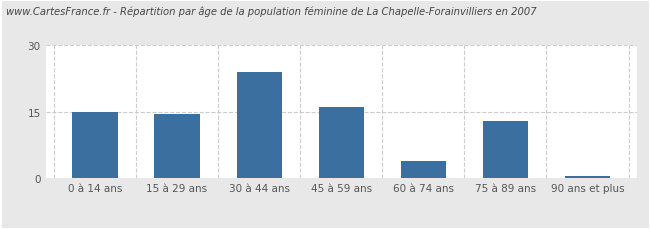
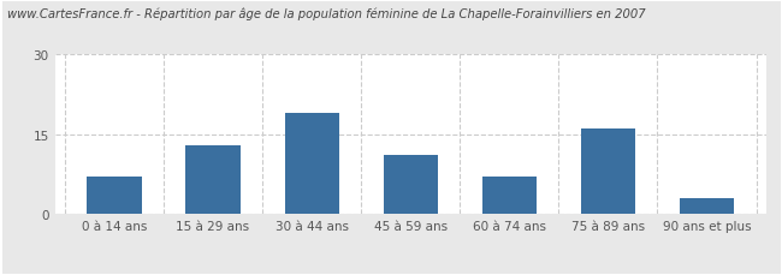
0 à 14 ans: 15.0 -> 7.0
15 à 29 ans: 14.5 -> 13.0
30 à 44 ans: 24.0 -> 19.0
45 à 59 ans: 16.0 -> 11.0
60 à 74 ans: 4.0 -> 7.0
75 à 89 ans: 13.0 -> 16.0
90 ans et plus: 0.5 -> 3.0
